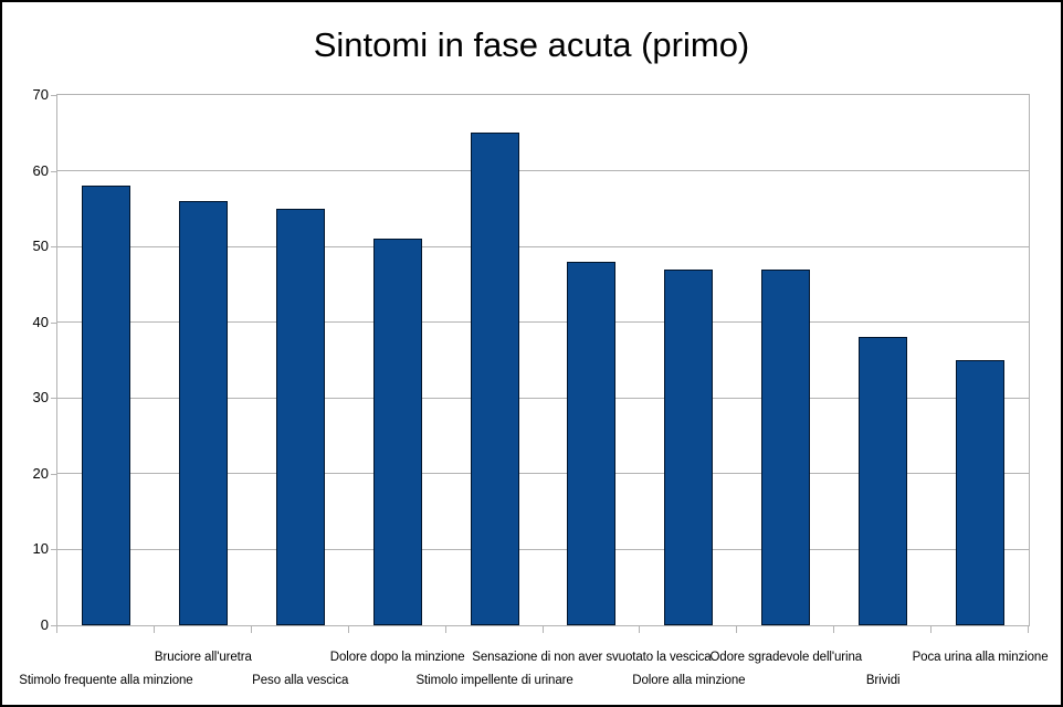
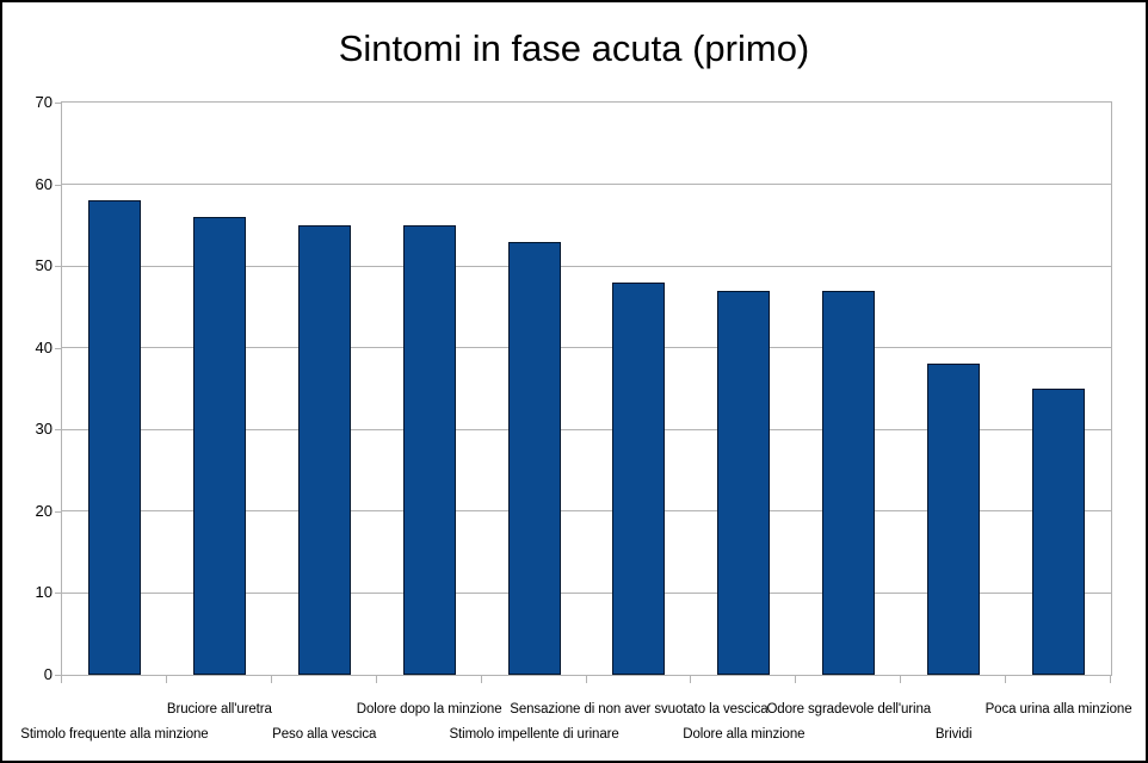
Dolore dopo la minzione: 51 -> 55
Stimolo impellente di urinare: 65 -> 53
